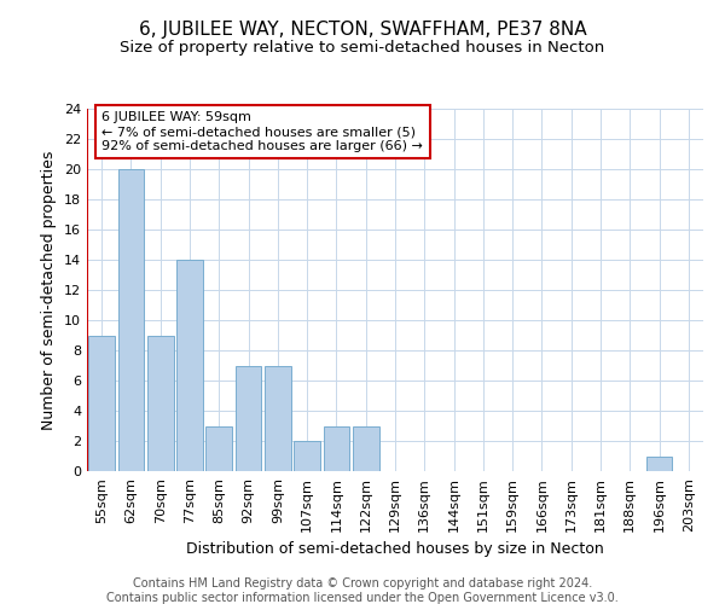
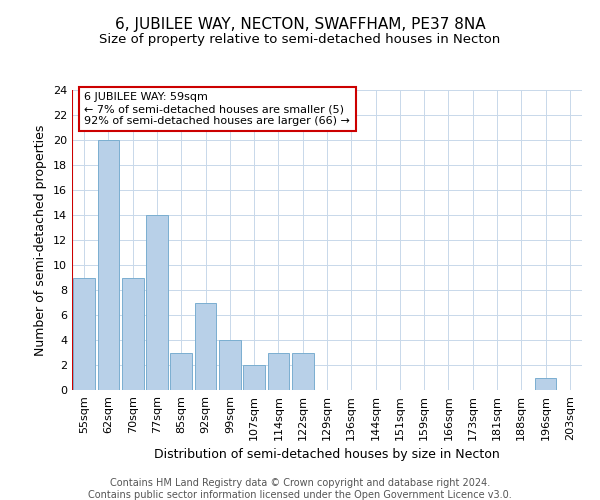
99sqm: 7 -> 4
